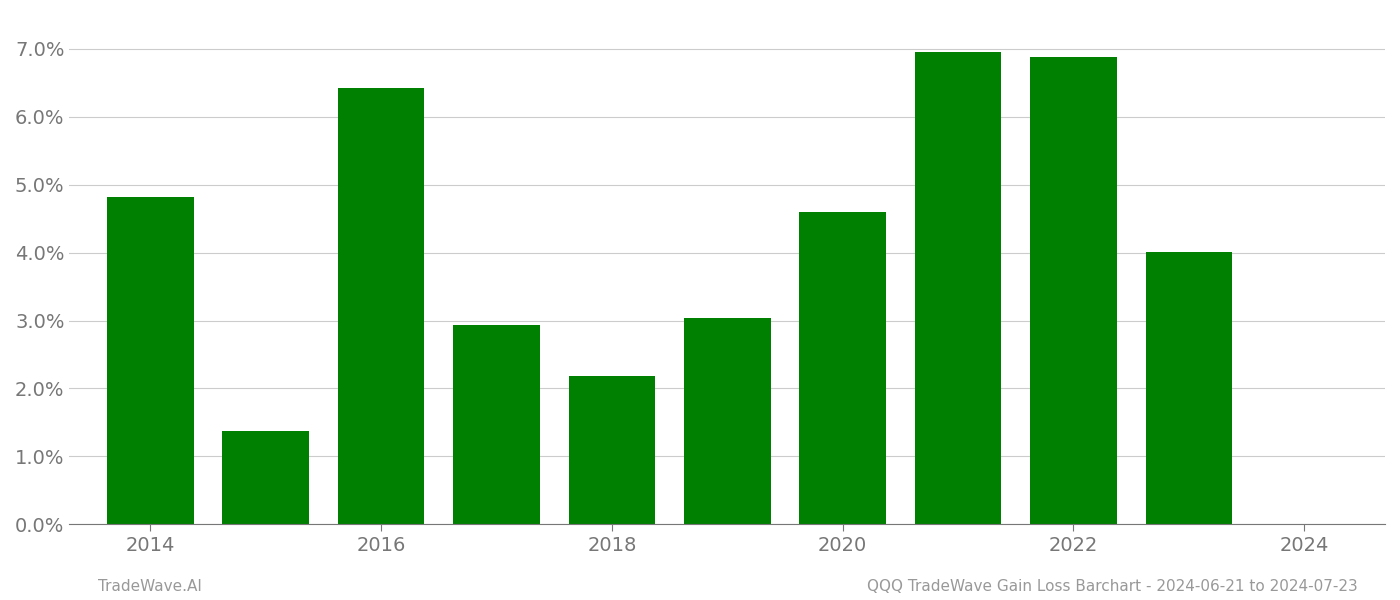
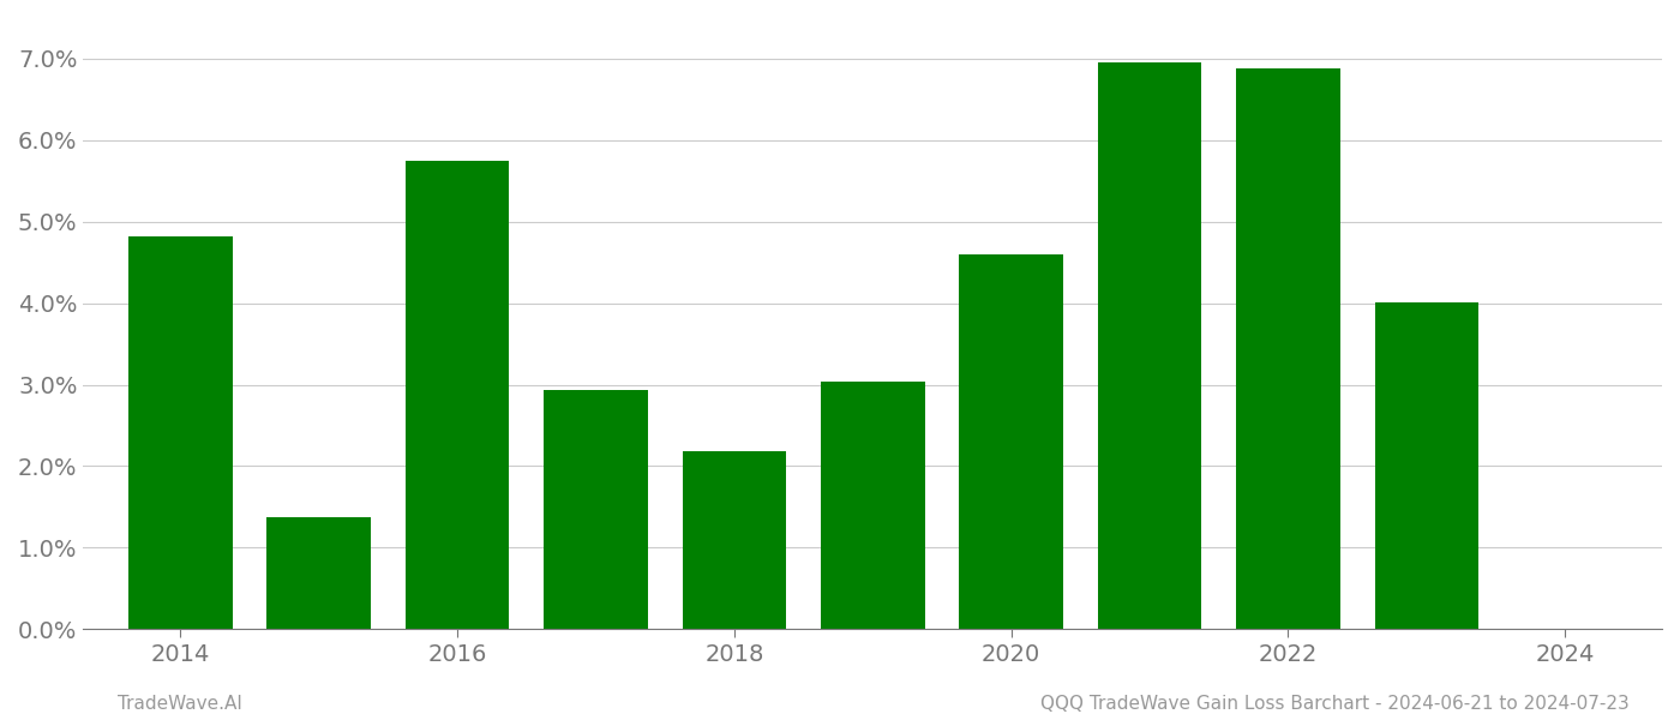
2016: 6.42% -> 5.74%
